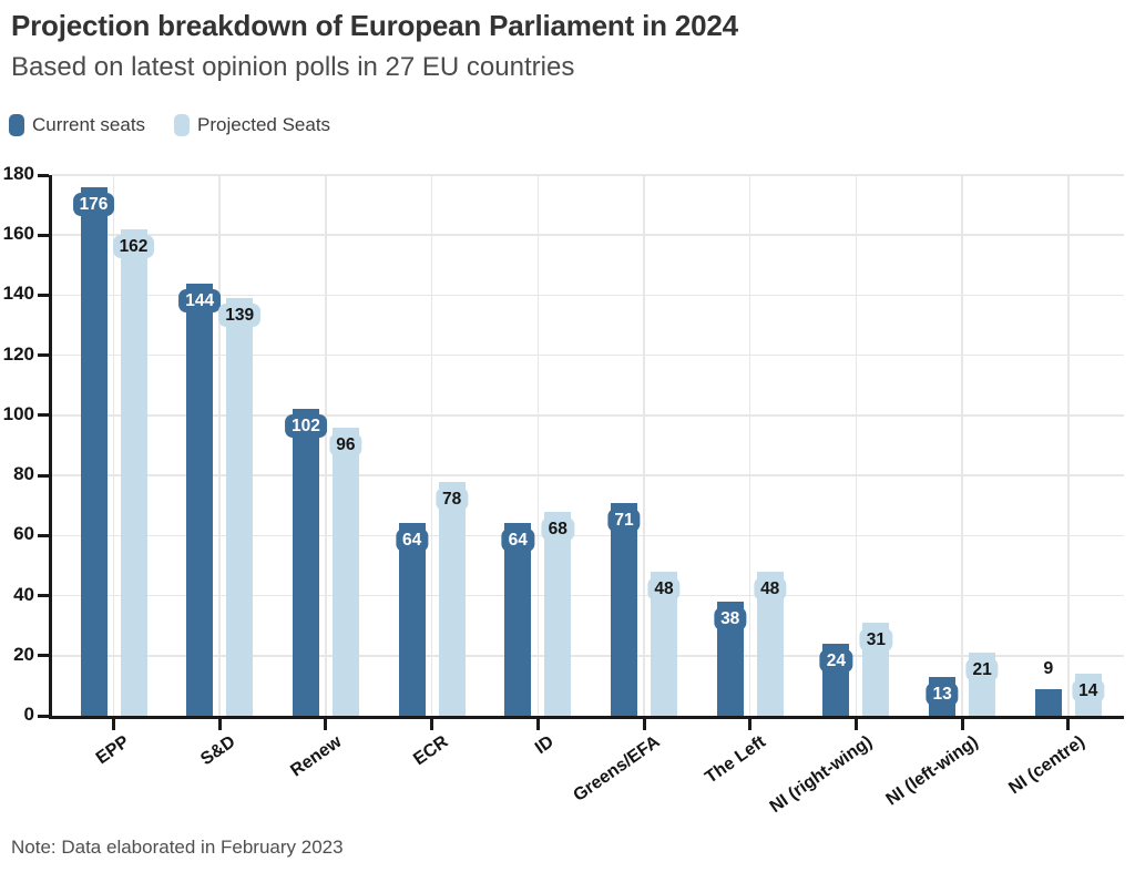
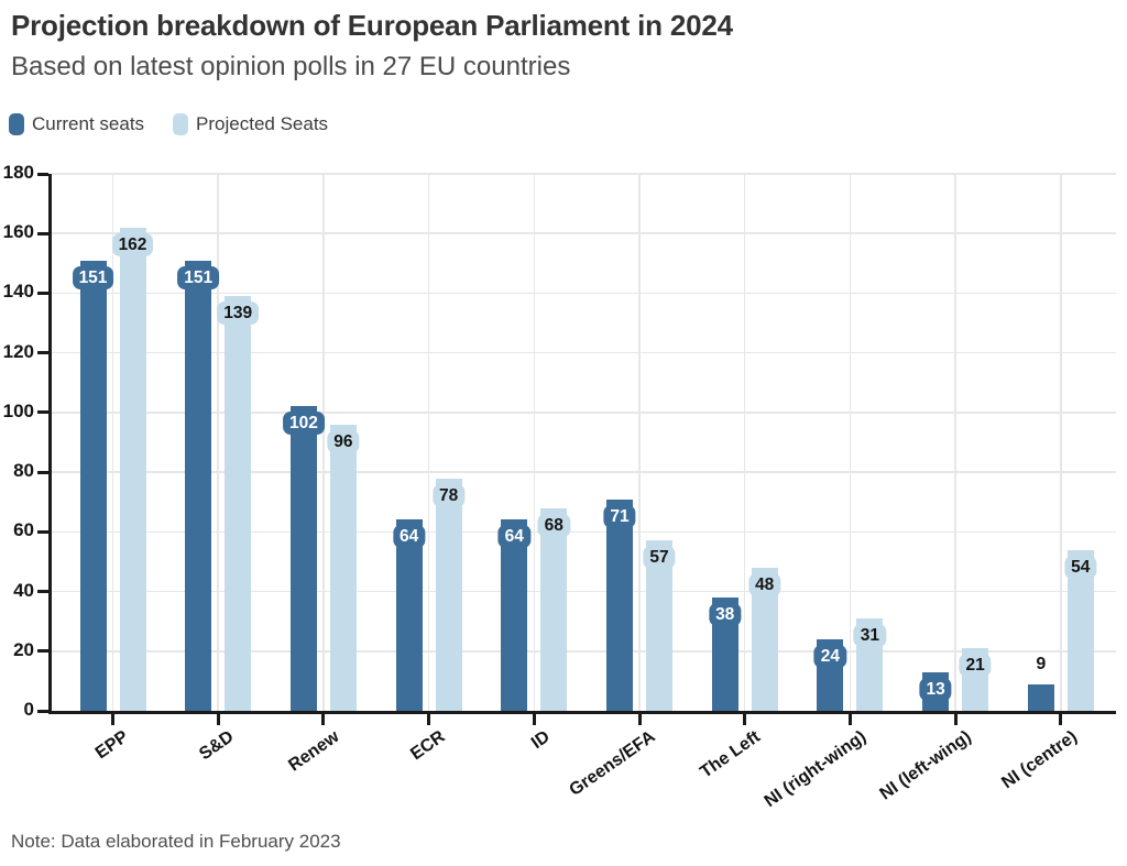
Current seats/EPP: 176 -> 151
Current seats/S&D: 144 -> 151
Projected Seats/Greens/EFA: 48 -> 57
Projected Seats/NI (centre): 14 -> 54
